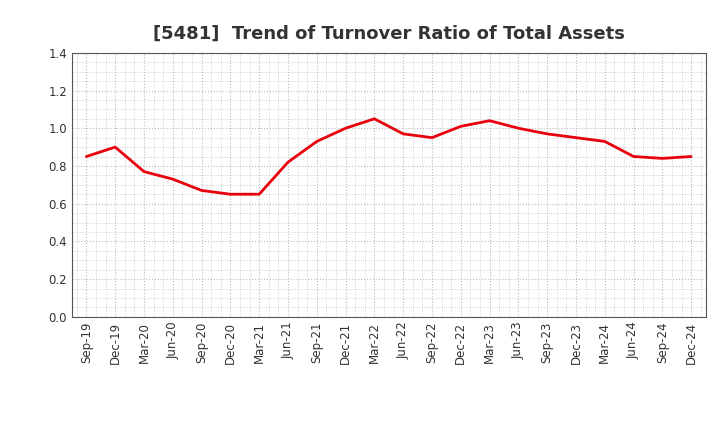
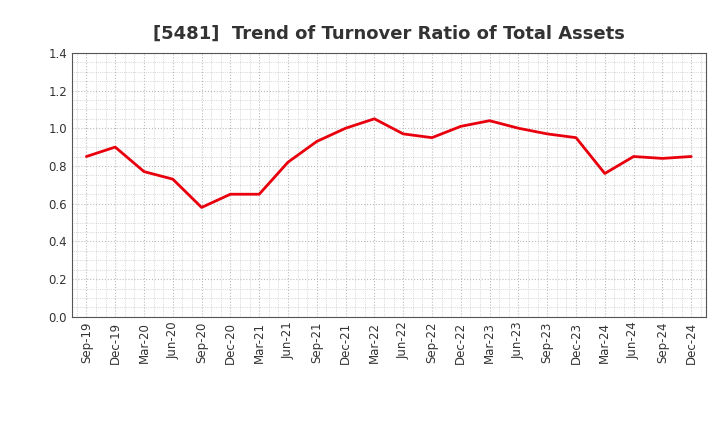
Sep-20: 0.67 -> 0.58
Mar-24: 0.93 -> 0.76
